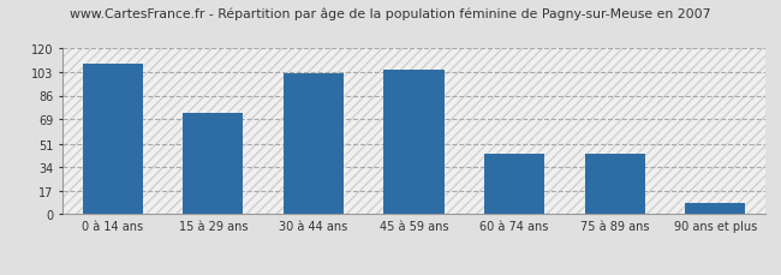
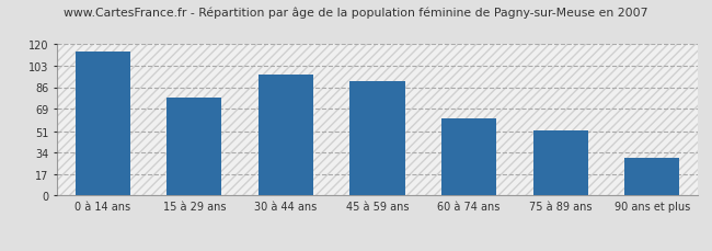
0 à 14 ans: 109 -> 114
15 à 29 ans: 73 -> 78
30 à 44 ans: 102 -> 96
45 à 59 ans: 105 -> 91
60 à 74 ans: 44 -> 61
75 à 89 ans: 44 -> 52
90 ans et plus: 8 -> 30
